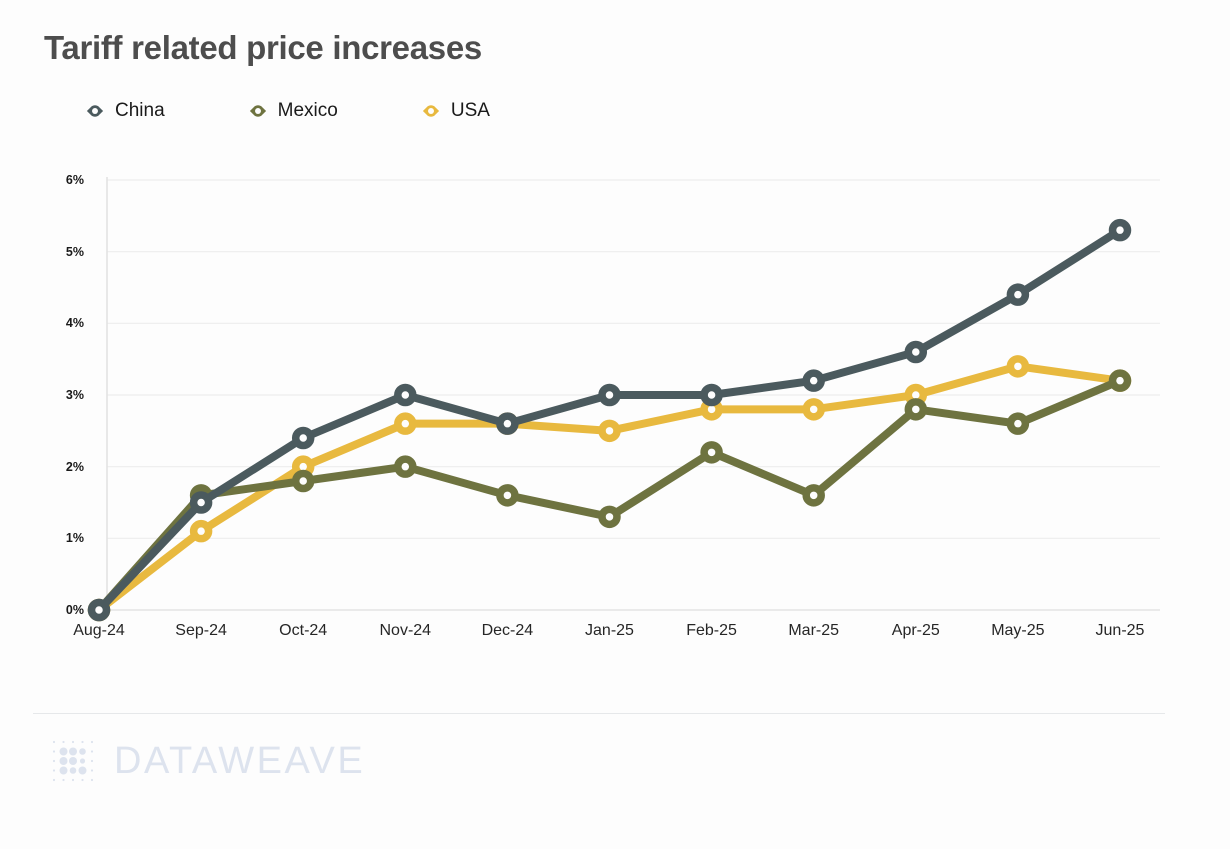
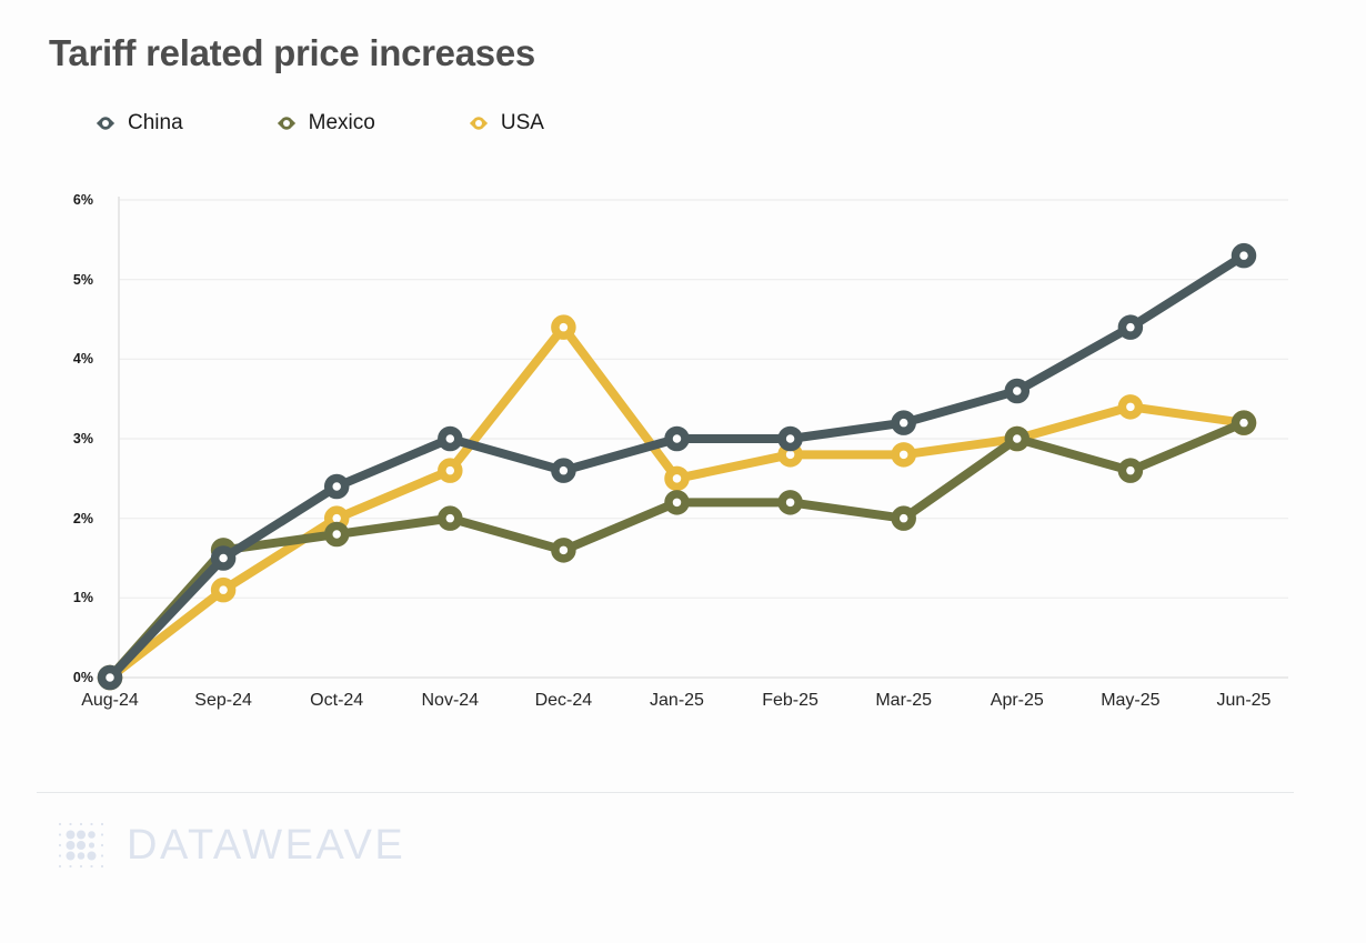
USA/Dec-24: 2.6% -> 4.4%
Mexico/Jan-25: 1.3% -> 2.2%
Mexico/Mar-25: 1.6% -> 2.0%
Mexico/Apr-25: 2.8% -> 3.0%
